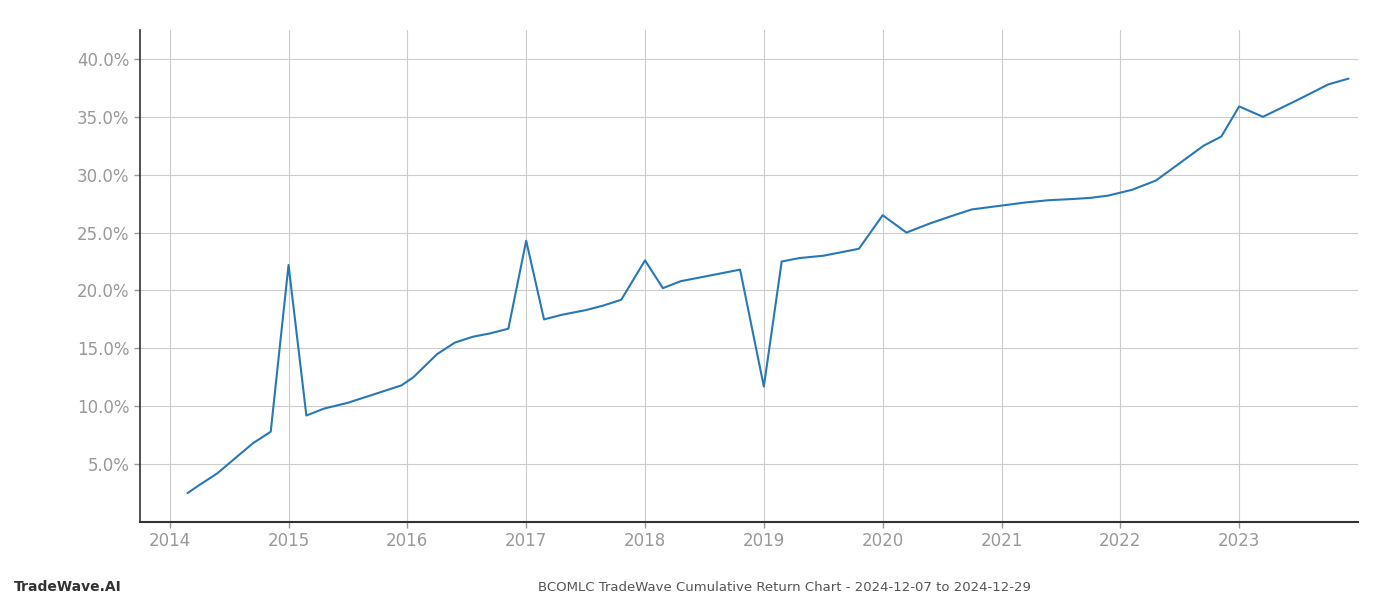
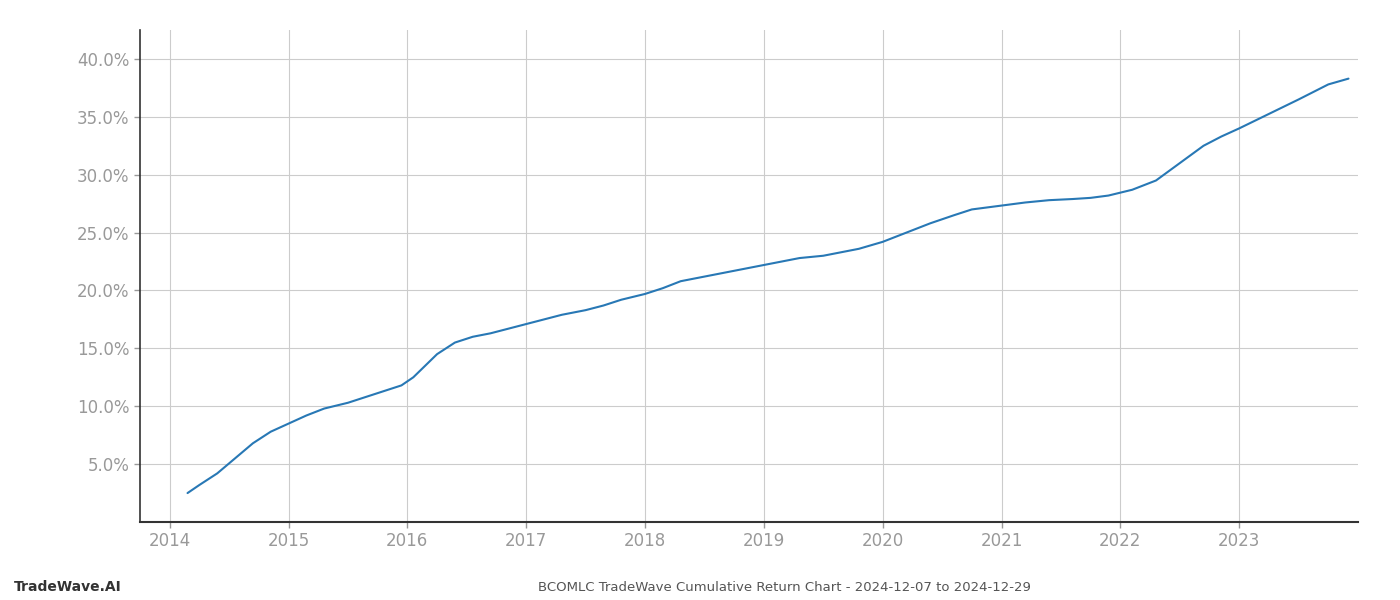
2015: 22.2% -> 8.5%
2017: 24.3% -> 17.1%
2018: 22.6% -> 19.7%
2019: 11.7% -> 22.2%
2020: 26.5% -> 24.2%
2023: 35.9% -> 34.0%
